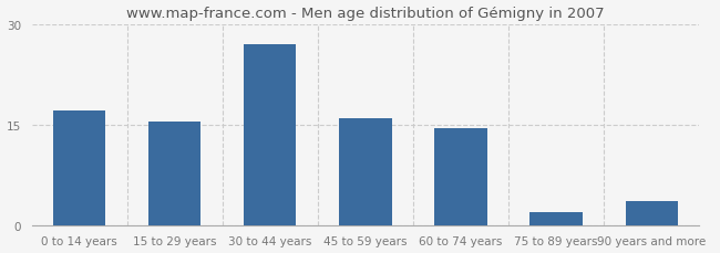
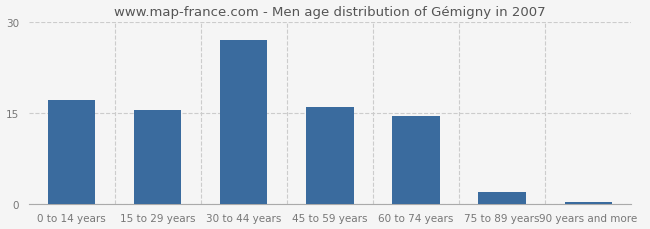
90 years and more: 3.6 -> 0.3
